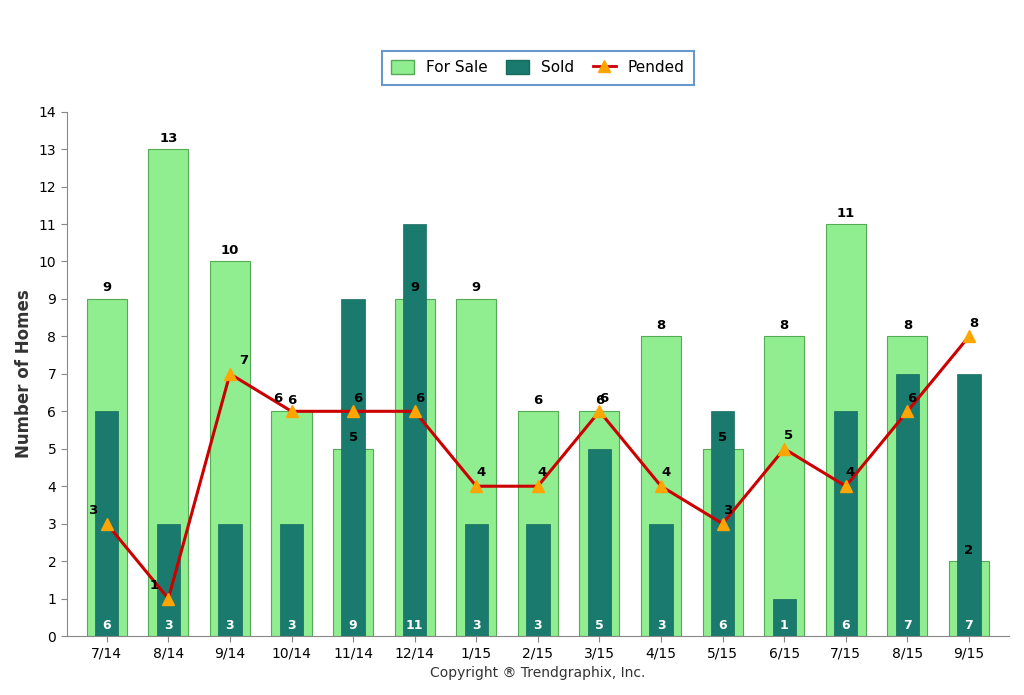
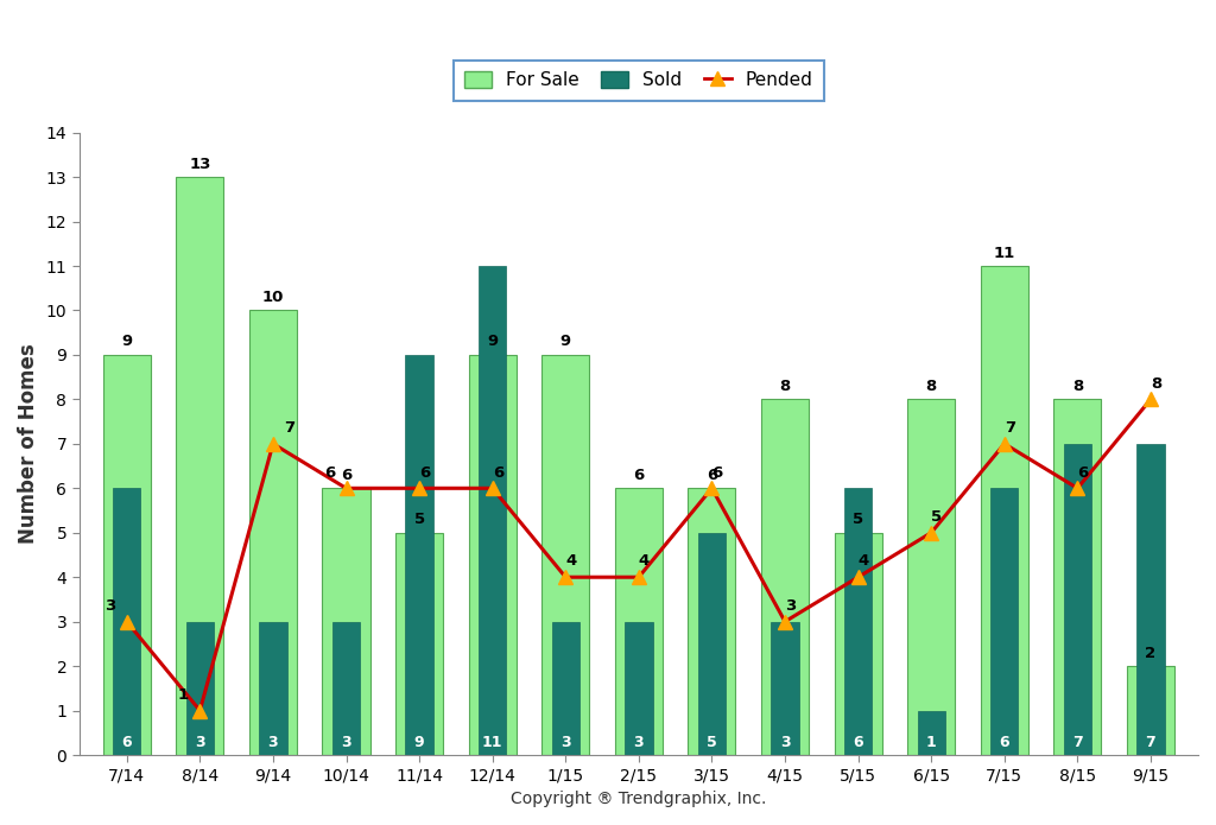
Pended/4/15: 4 -> 3
Pended/5/15: 3 -> 4
Pended/7/15: 4 -> 7
